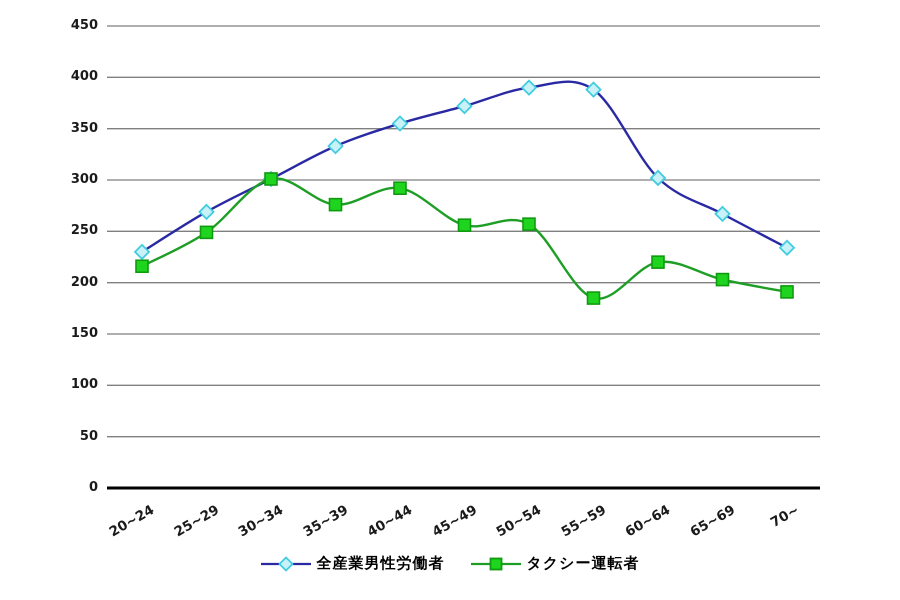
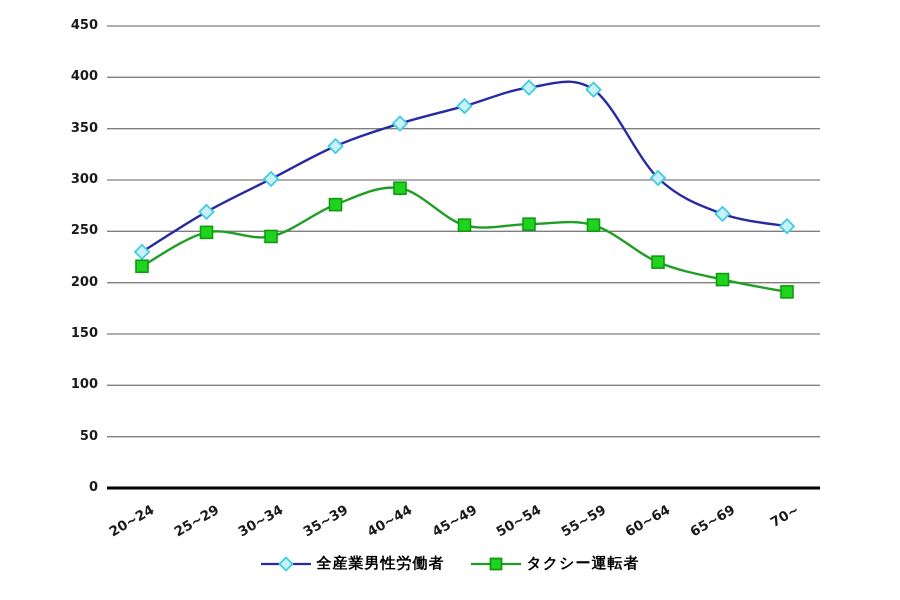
タクシー運転者/30~34: 301 -> 245
タクシー運転者/55~59: 185 -> 256
全産業男性労働者/70~: 234 -> 255
